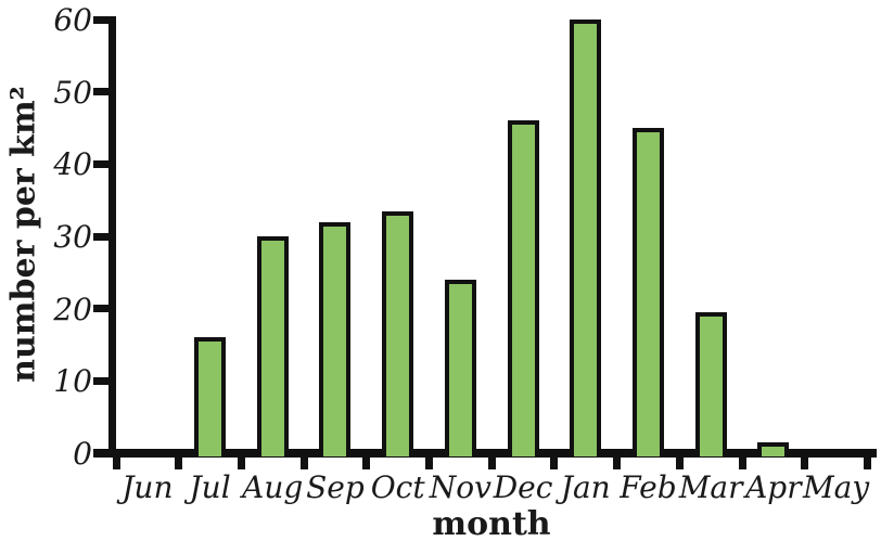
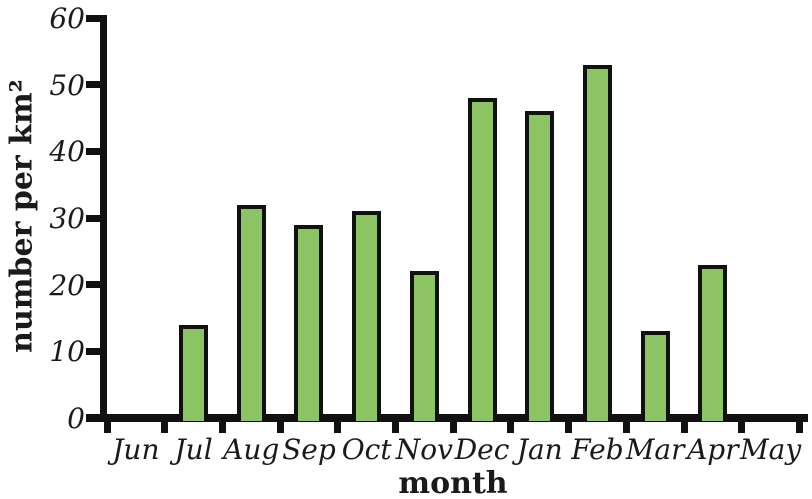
Jul: 16 -> 14
Aug: 30 -> 32
Sep: 32 -> 29
Oct: 34 -> 31
Nov: 24 -> 22
Dec: 46 -> 48
Jan: 60 -> 46
Feb: 45 -> 53
Mar: 20 -> 13
Apr: 2 -> 23
